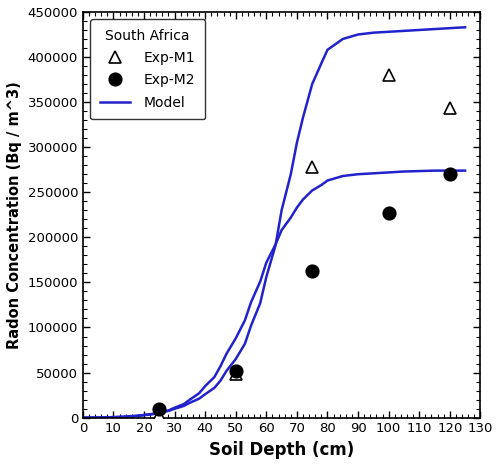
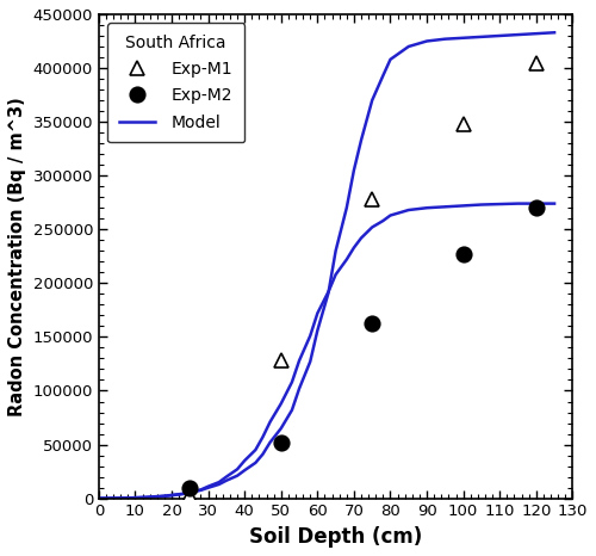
Exp-M1/50: 48000 -> 128000
Exp-M1/100: 380000 -> 348000
Exp-M1/120: 344000 -> 405000
